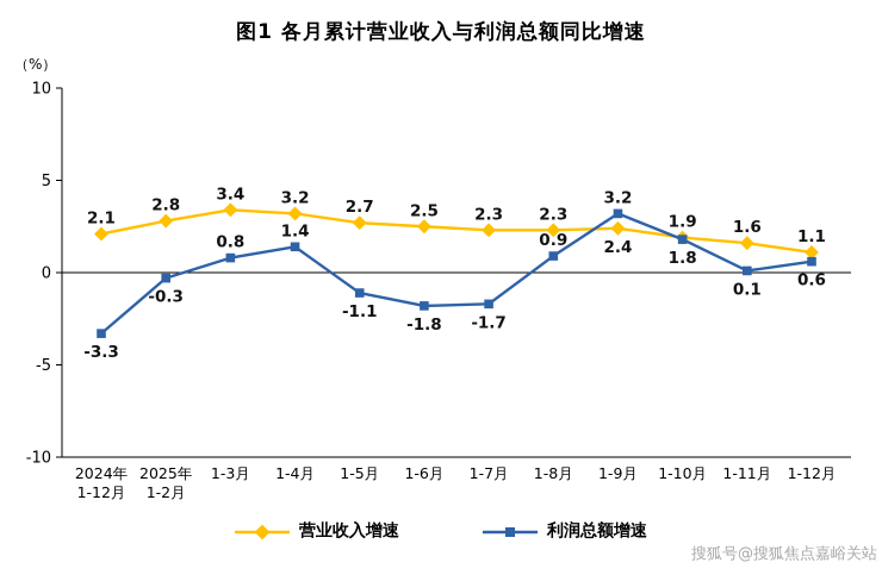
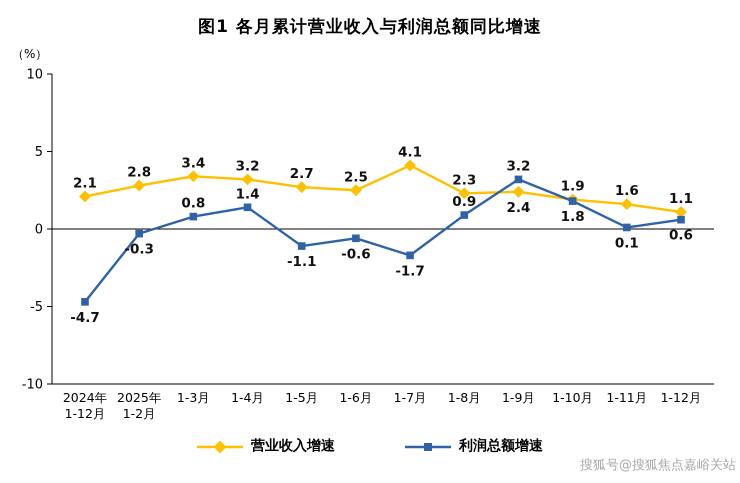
利润总额增速/2024年 1-12月: -3.3 -> -4.7
利润总额增速/1-6月: -1.8 -> -0.6
营业收入增速/1-7月: 2.3 -> 4.1
